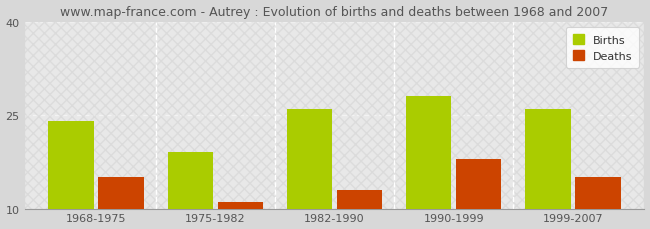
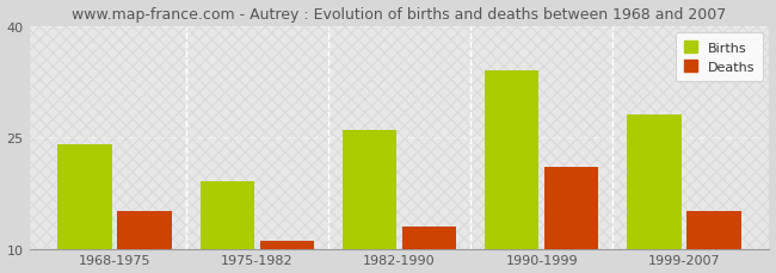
Births/1990-1999: 28 -> 34
Deaths/1990-1999: 18 -> 21
Births/1999-2007: 26 -> 28
